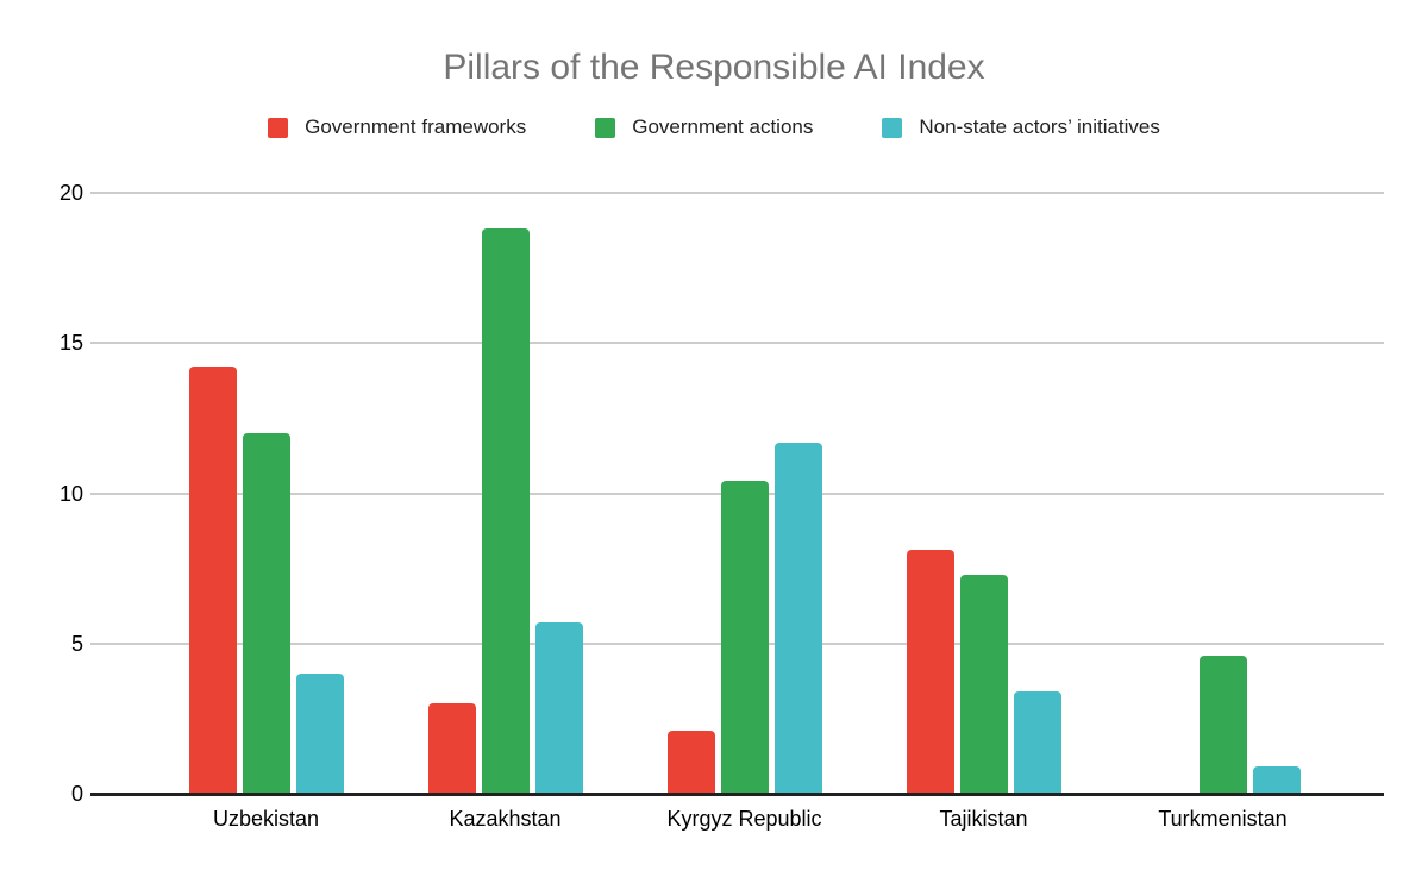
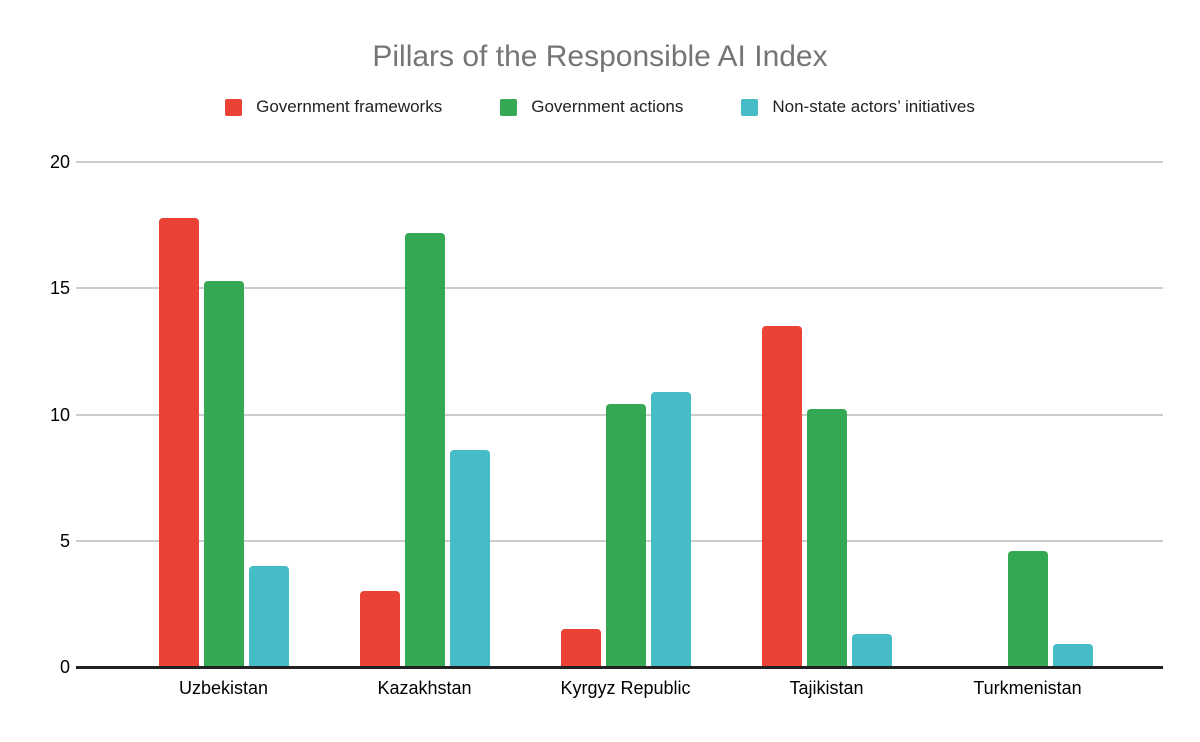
Government frameworks/Uzbekistan: 14.2 -> 17.8
Government actions/Uzbekistan: 12.0 -> 15.3
Government actions/Kazakhstan: 18.8 -> 17.2
Non-state actors’ initiatives/Kazakhstan: 5.7 -> 8.6
Government frameworks/Kyrgyz Republic: 2.1 -> 1.5
Non-state actors’ initiatives/Kyrgyz Republic: 11.7 -> 10.9
Government frameworks/Tajikistan: 8.1 -> 13.5
Government actions/Tajikistan: 7.3 -> 10.2
Non-state actors’ initiatives/Tajikistan: 3.4 -> 1.3
